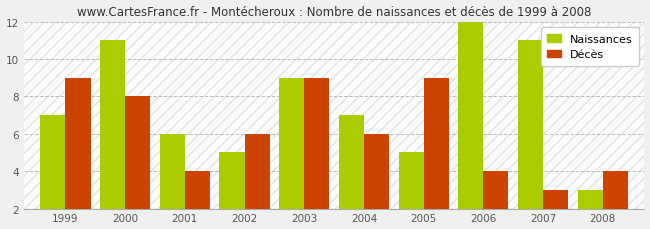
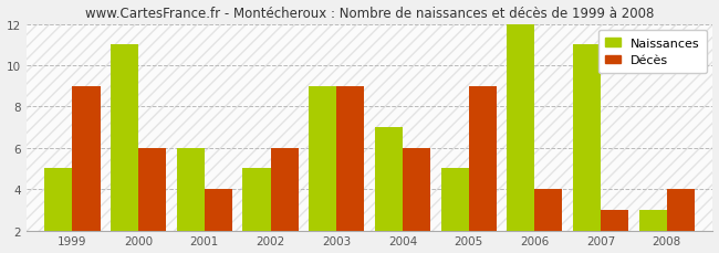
Naissances/1999: 7 -> 5
Décès/2000: 8 -> 6
